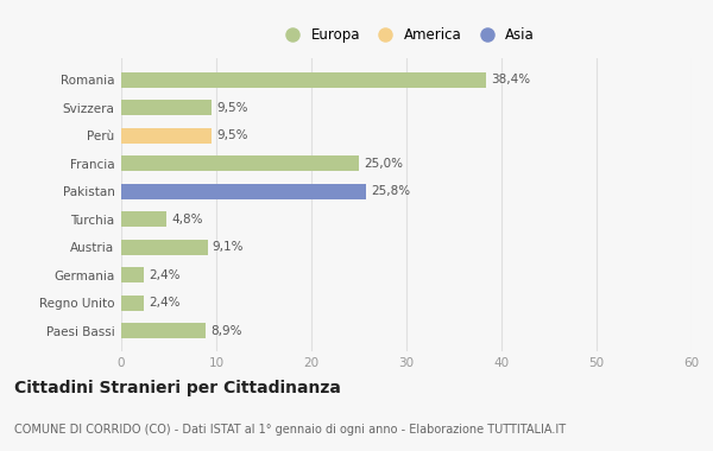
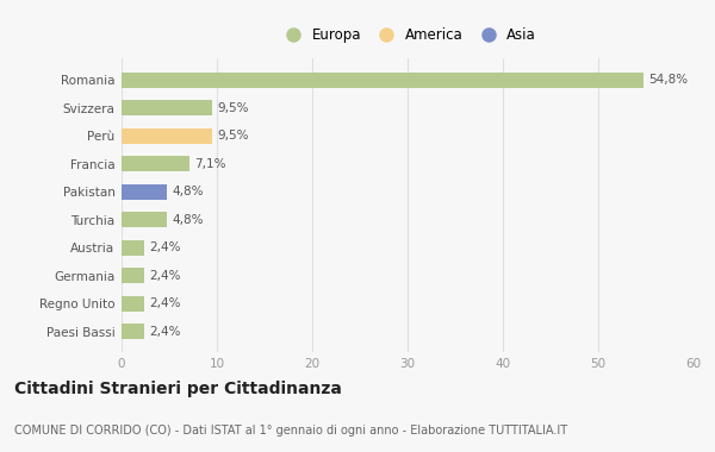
Romania: 38,4% -> 54,8%
Francia: 25,0% -> 7,1%
Pakistan: 25,8% -> 4,8%
Austria: 9,1% -> 2,4%
Paesi Bassi: 8,9% -> 2,4%
